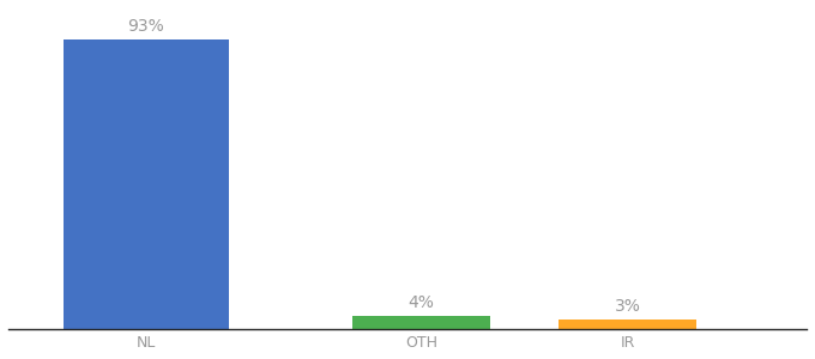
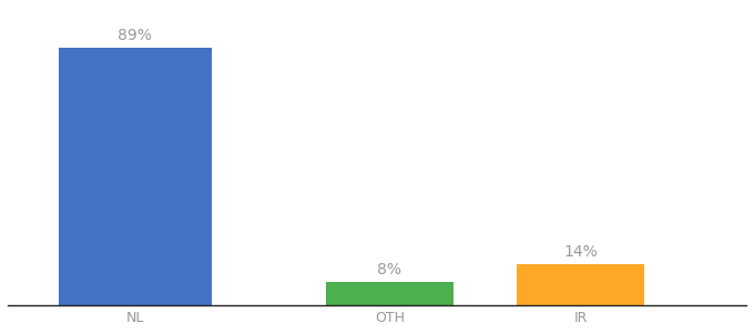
NL: 93% -> 89%
OTH: 4% -> 8%
IR: 3% -> 14%
